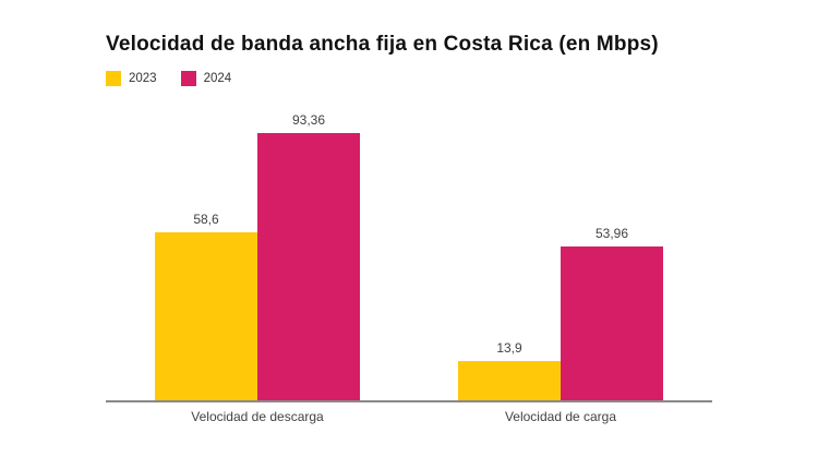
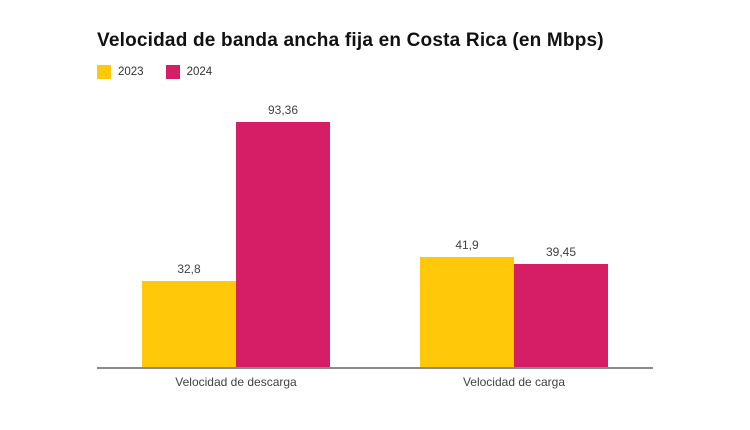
2023/Velocidad de descarga: 58,6 -> 32,8
2023/Velocidad de carga: 13,9 -> 41,9
2024/Velocidad de carga: 53,96 -> 39,45
